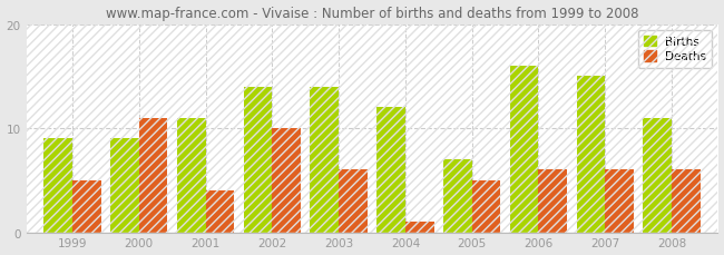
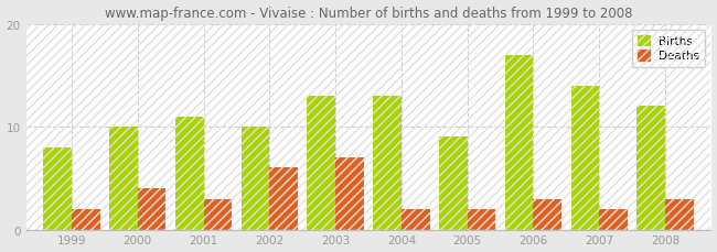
Births/1999: 9 -> 8
Deaths/1999: 5 -> 2
Births/2000: 9 -> 10
Deaths/2000: 11 -> 4
Deaths/2001: 4 -> 3
Births/2002: 14 -> 10
Deaths/2002: 10 -> 6
Births/2003: 14 -> 13
Deaths/2003: 6 -> 7
Births/2004: 12 -> 13
Deaths/2004: 1 -> 2
Births/2005: 7 -> 9
Deaths/2005: 5 -> 2
Births/2006: 16 -> 17
Deaths/2006: 6 -> 3
Births/2007: 15 -> 14
Deaths/2007: 6 -> 2
Births/2008: 11 -> 12
Deaths/2008: 6 -> 3
